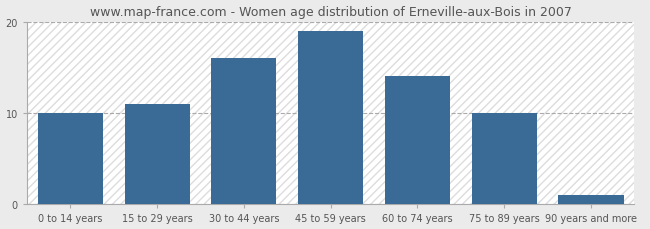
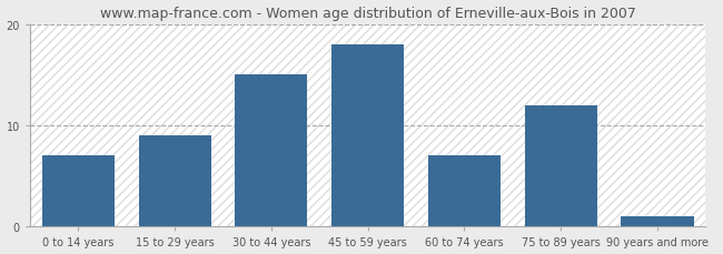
0 to 14 years: 10 -> 7
15 to 29 years: 11 -> 9
30 to 44 years: 16 -> 15
45 to 59 years: 19 -> 18
60 to 74 years: 14 -> 7
75 to 89 years: 10 -> 12
